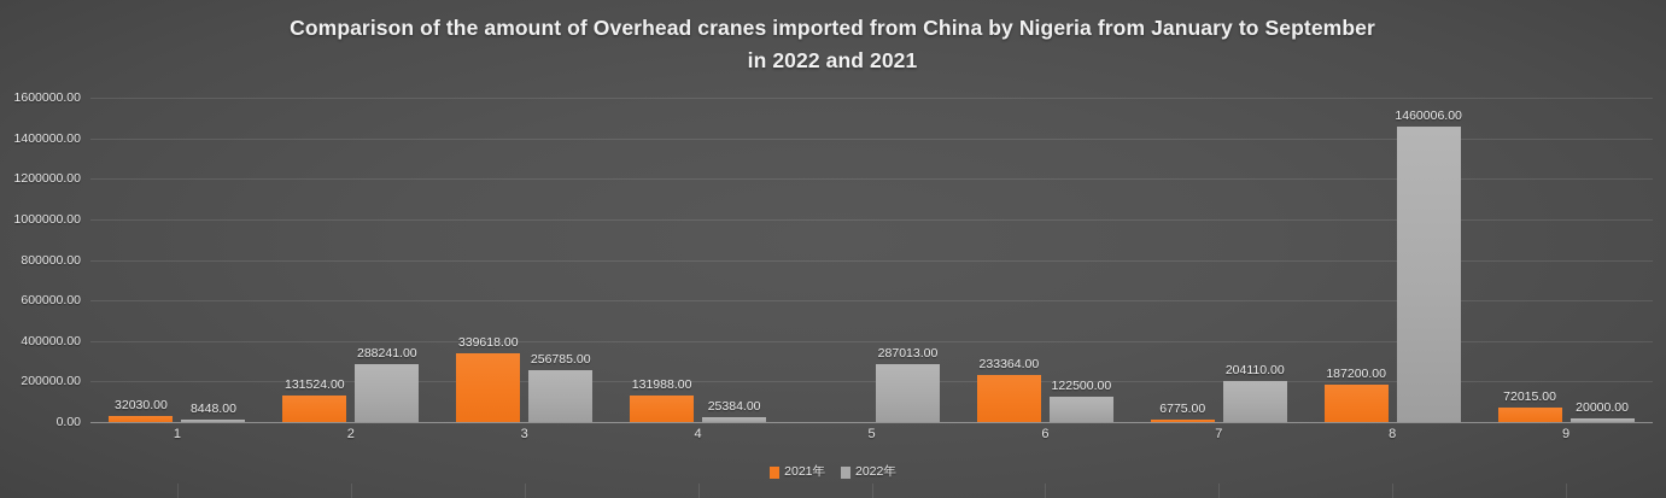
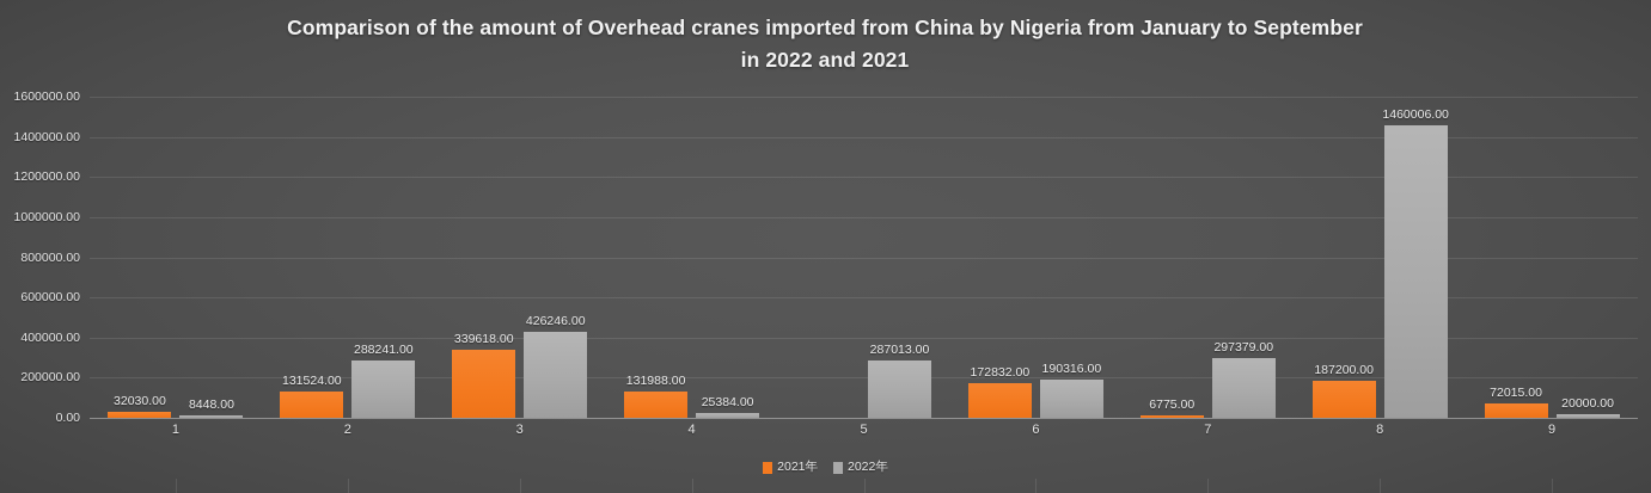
2022年/3: 256785.00 -> 426246.00
2021年/6: 233364.00 -> 172832.00
2022年/6: 122500.00 -> 190316.00
2022年/7: 204110.00 -> 297379.00
